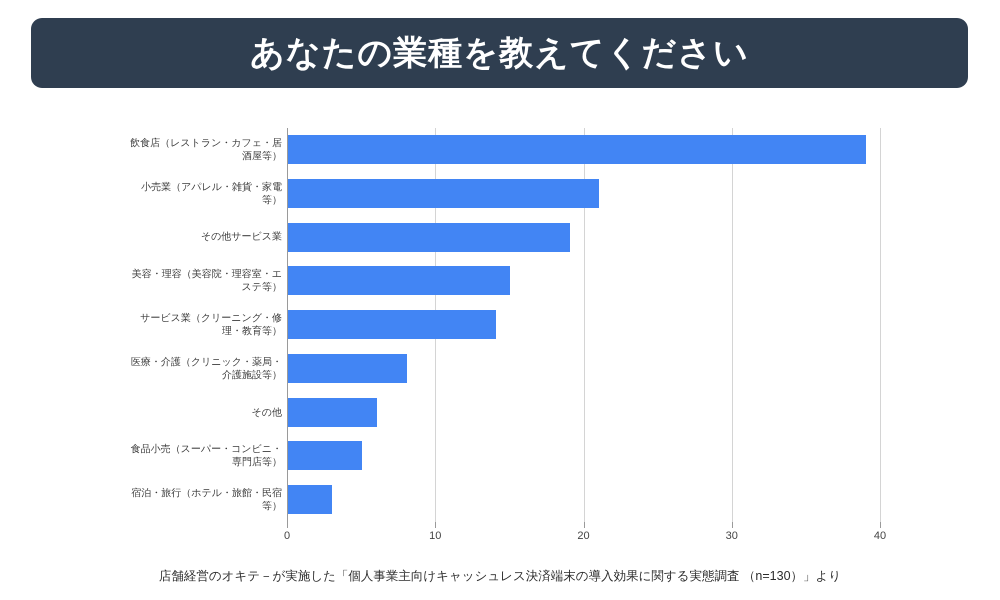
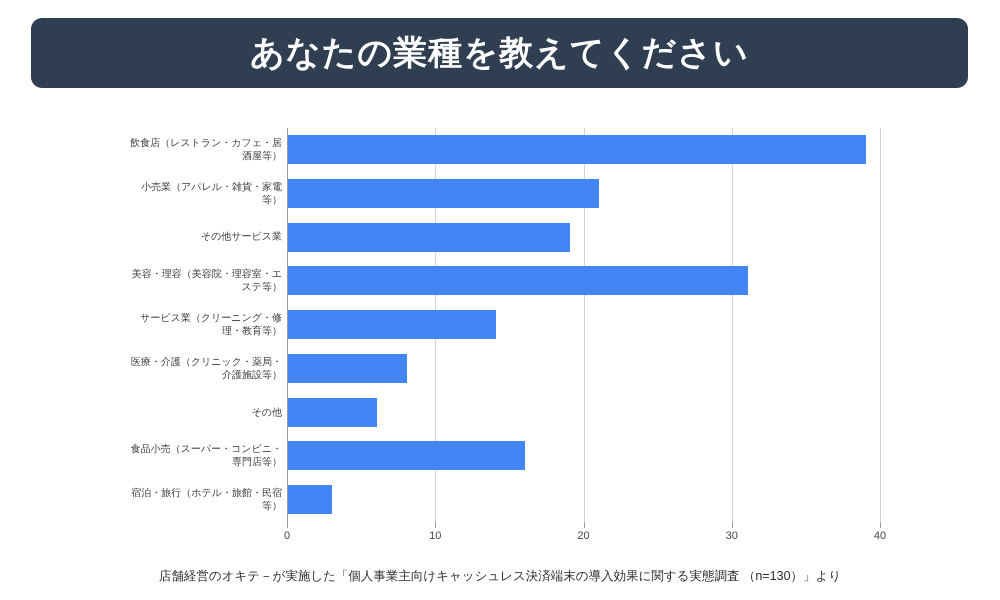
美容・理容（美容院・理容室・エステ等）: 15 -> 31
食品小売（スーパー・コンビニ・専門店等）: 5 -> 16
